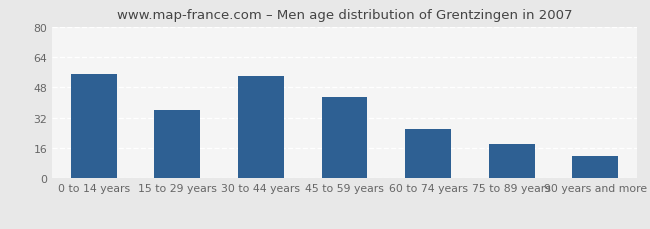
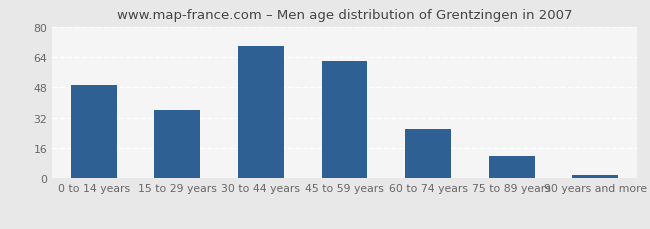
0 to 14 years: 55 -> 49
30 to 44 years: 54 -> 70
45 to 59 years: 43 -> 62
75 to 89 years: 18 -> 12
90 years and more: 12 -> 2
